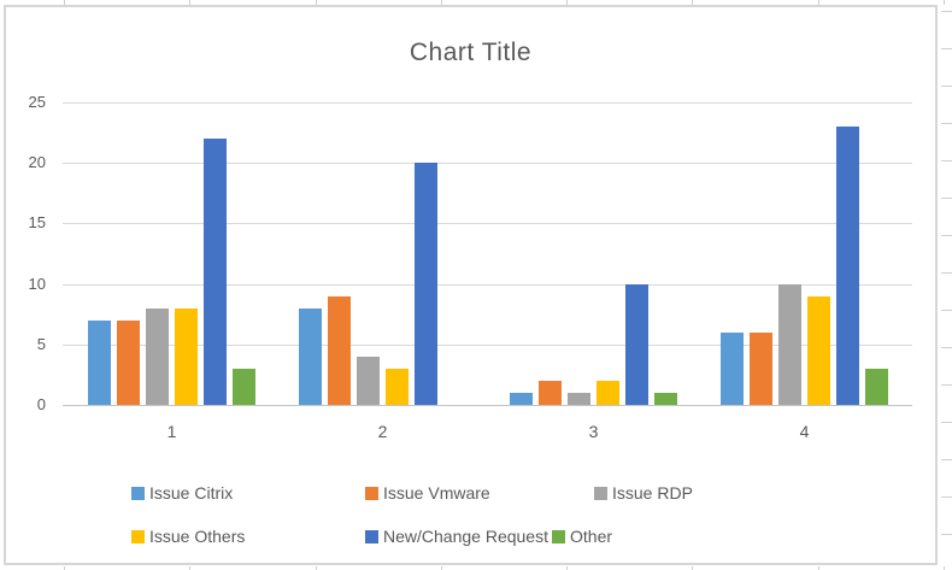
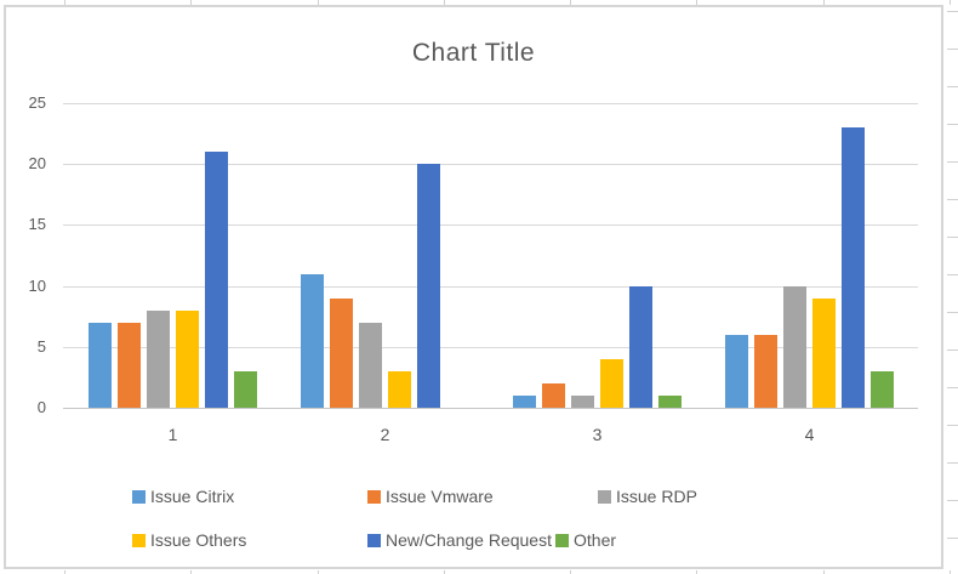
New/Change Request/1: 22 -> 21
Issue Citrix/2: 8 -> 11
Issue RDP/2: 4 -> 7
Issue Others/3: 2 -> 4
